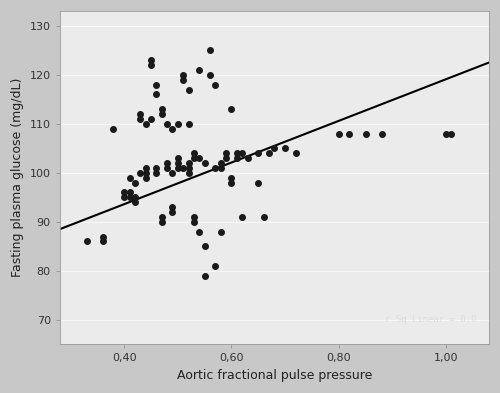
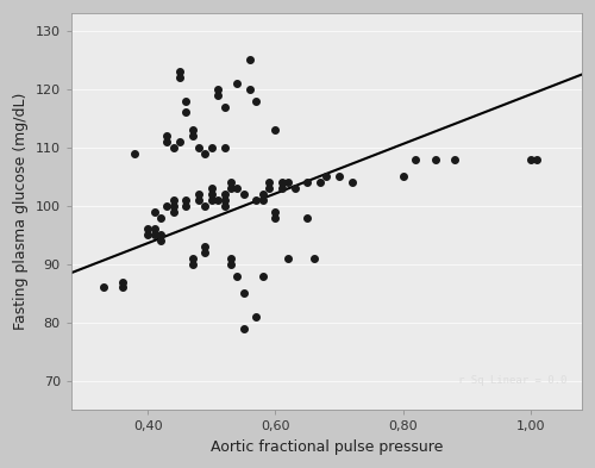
0,80: 108 -> 105
